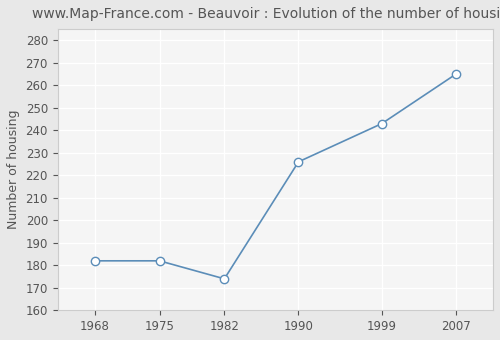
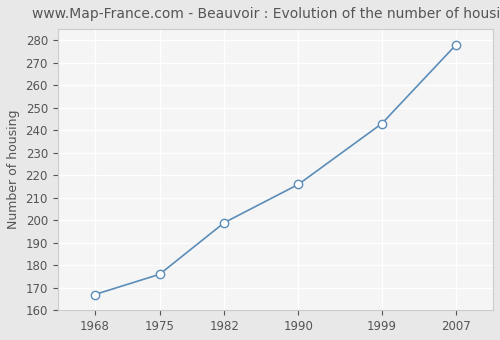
1968: 182 -> 167
1975: 182 -> 176
1982: 174 -> 199
1990: 226 -> 216
2007: 265 -> 278
